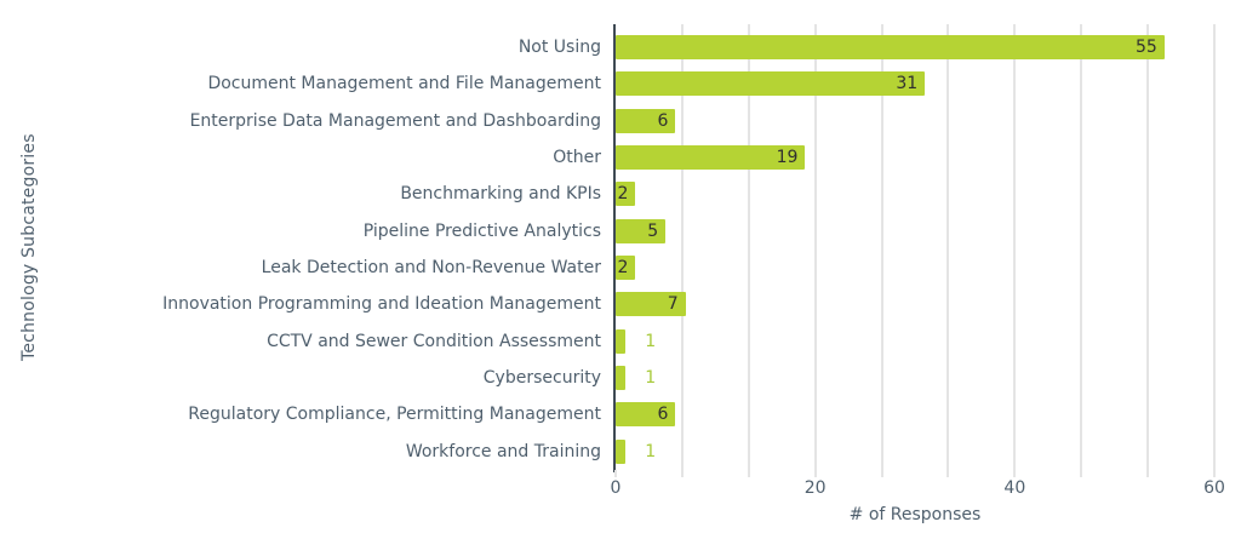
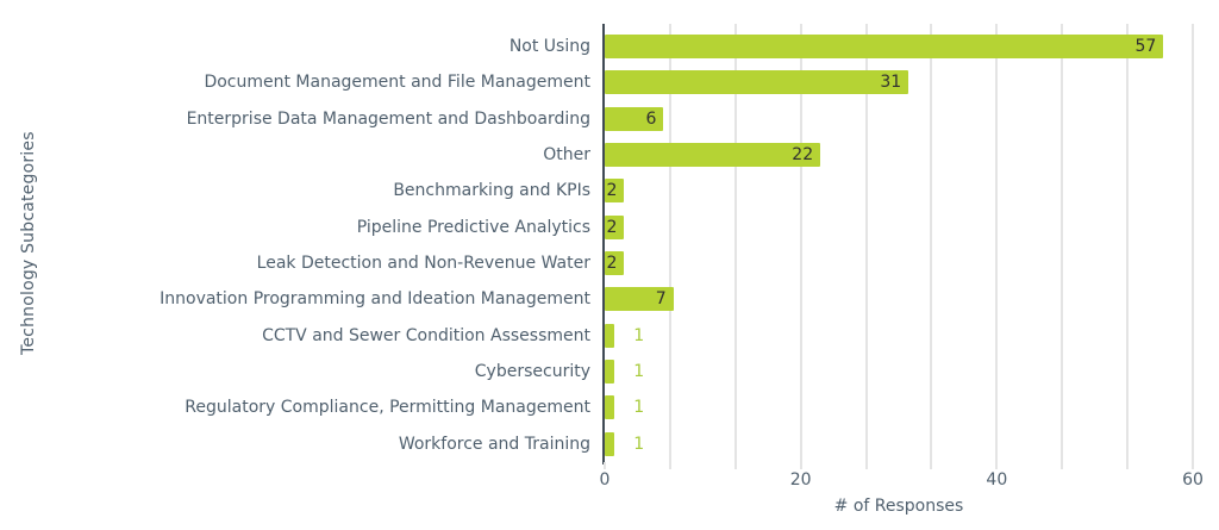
Not Using: 55 -> 57
Other: 19 -> 22
Pipeline Predictive Analytics: 5 -> 2
Regulatory Compliance, Permitting Management: 6 -> 1
